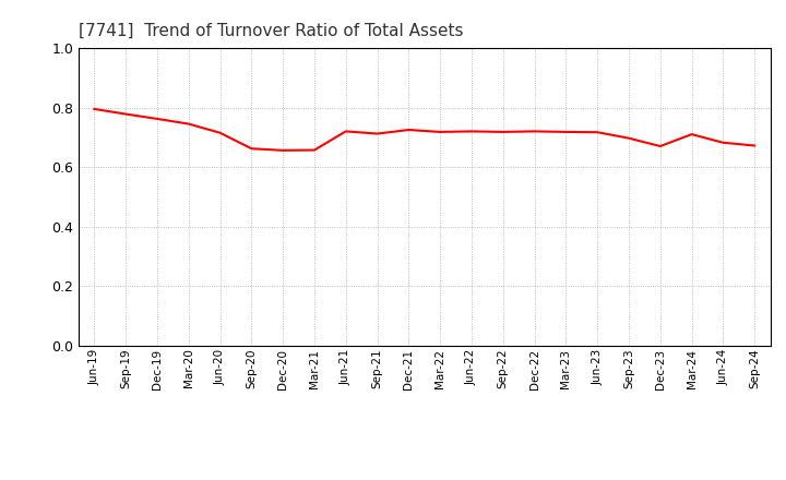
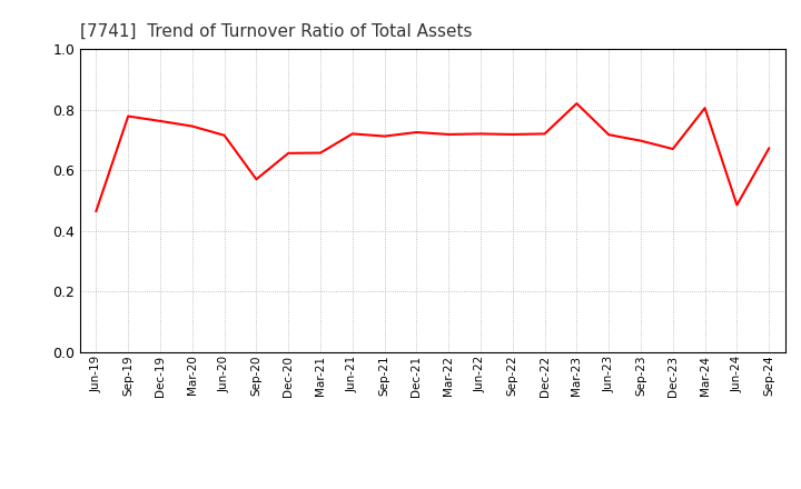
Jun-19: 0.795 -> 0.465
Sep-20: 0.662 -> 0.570
Mar-23: 0.718 -> 0.820
Mar-24: 0.710 -> 0.805
Jun-24: 0.682 -> 0.485
